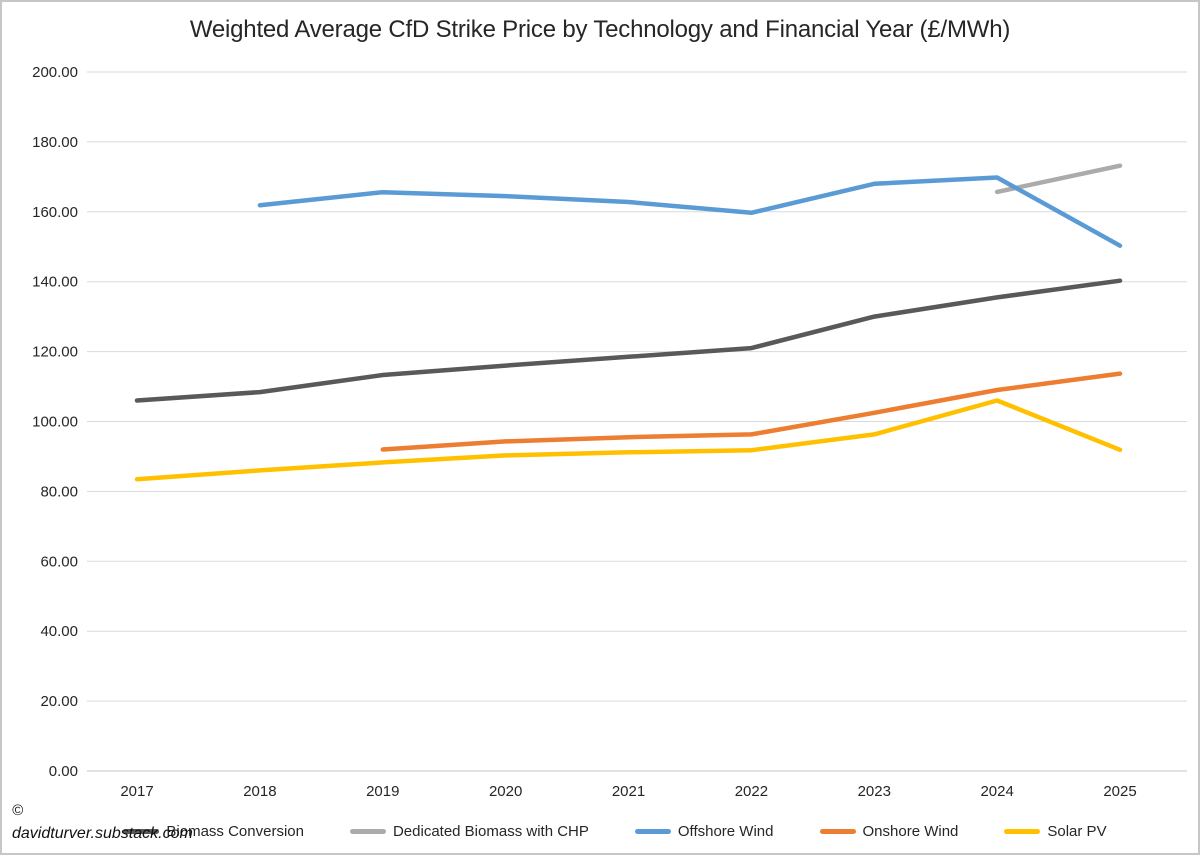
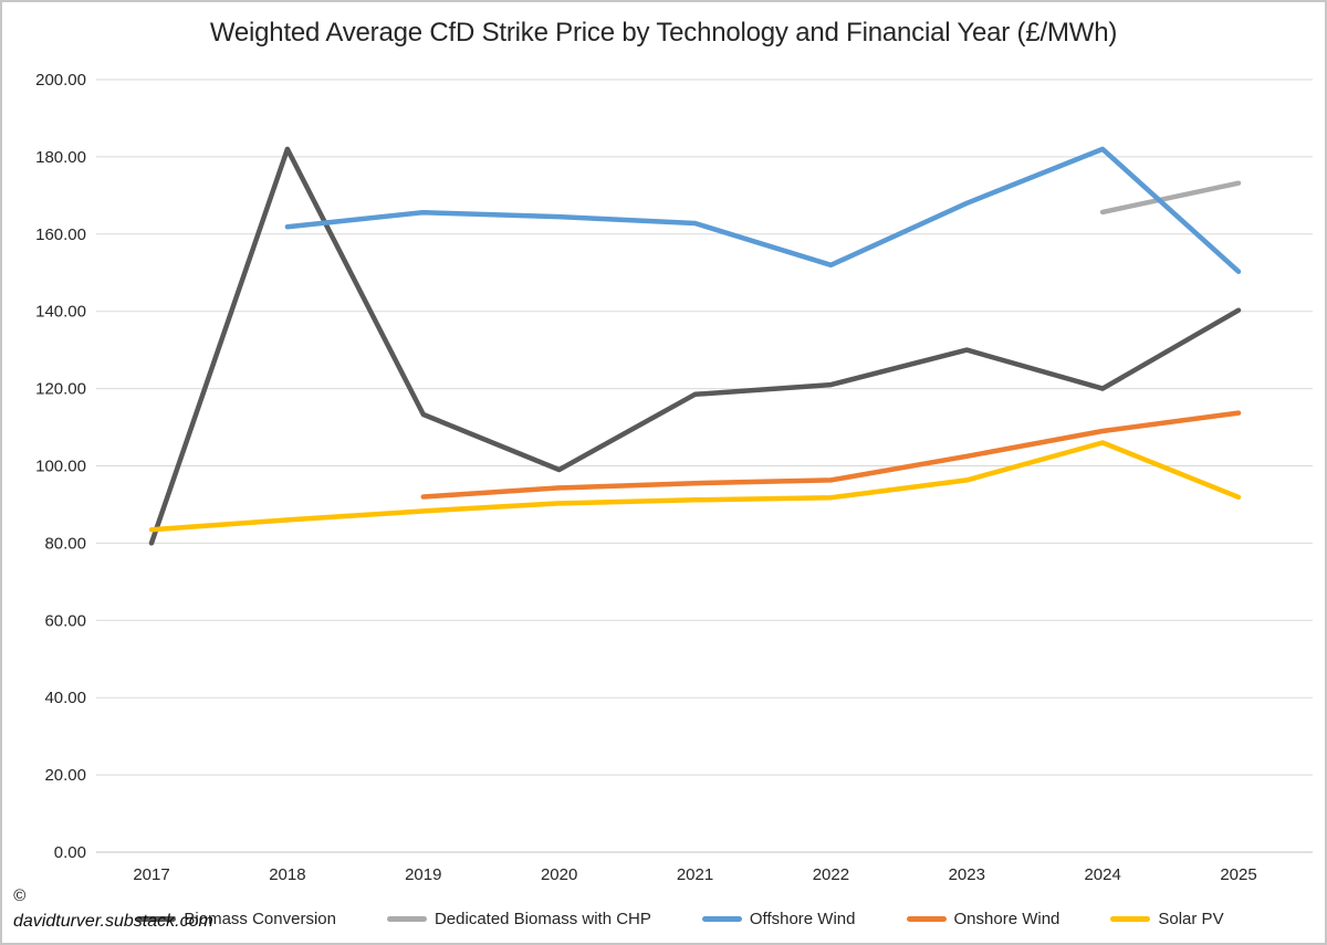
Biomass Conversion/2017: 106 -> 80
Biomass Conversion/2018: 108 -> 182
Biomass Conversion/2020: 116 -> 99
Offshore Wind/2022: 160 -> 152
Biomass Conversion/2024: 136 -> 120
Offshore Wind/2024: 170 -> 182
